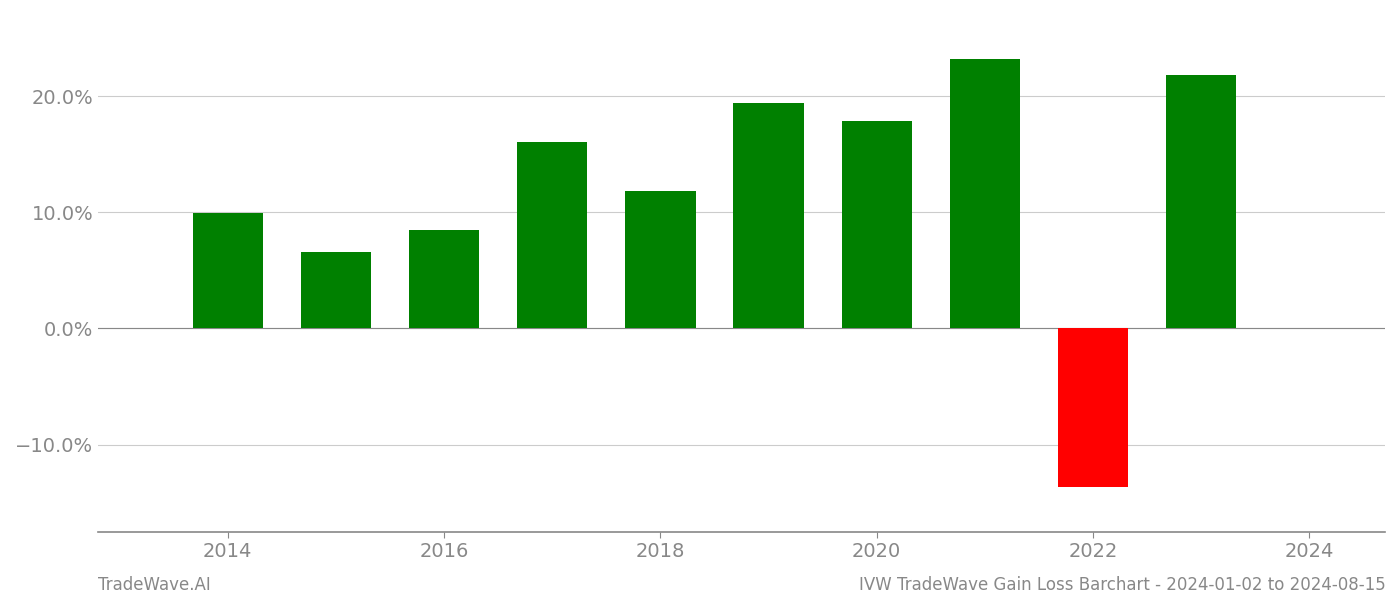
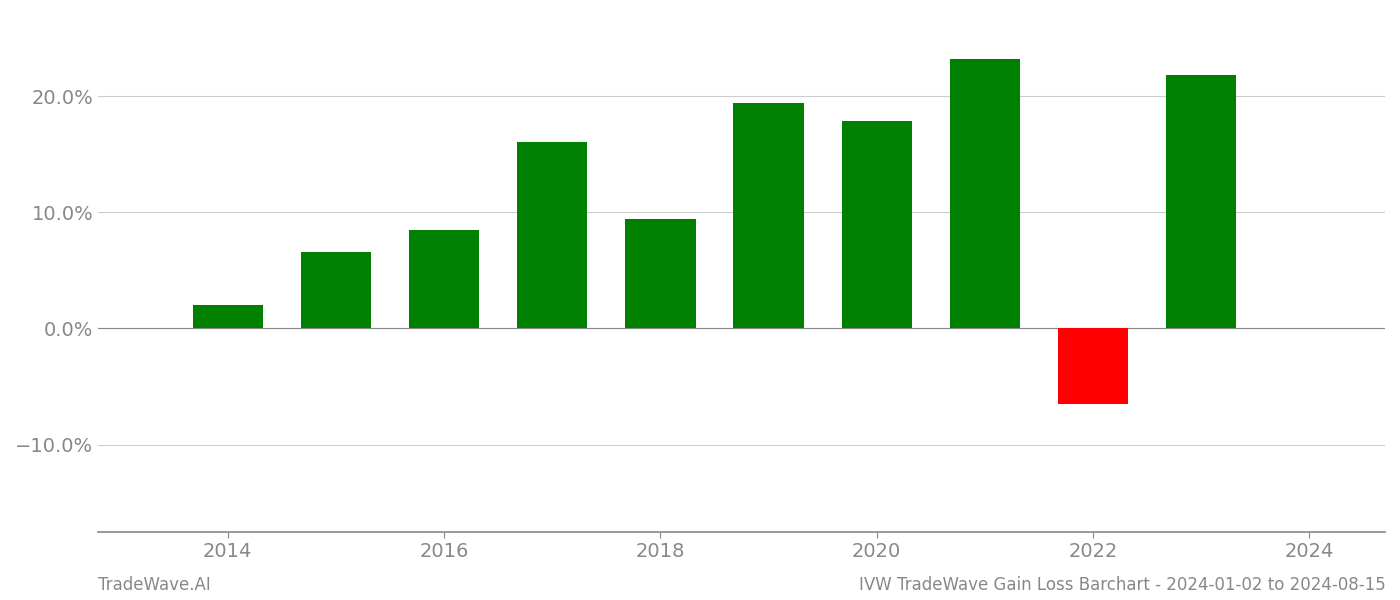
2014: 9.9% -> 2.0%
2018: 11.8% -> 9.4%
2022: -13.7% -> -6.5%
